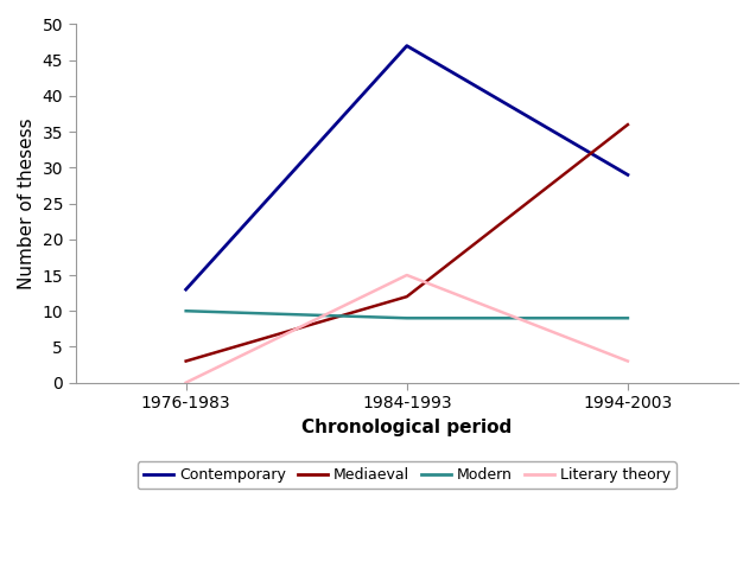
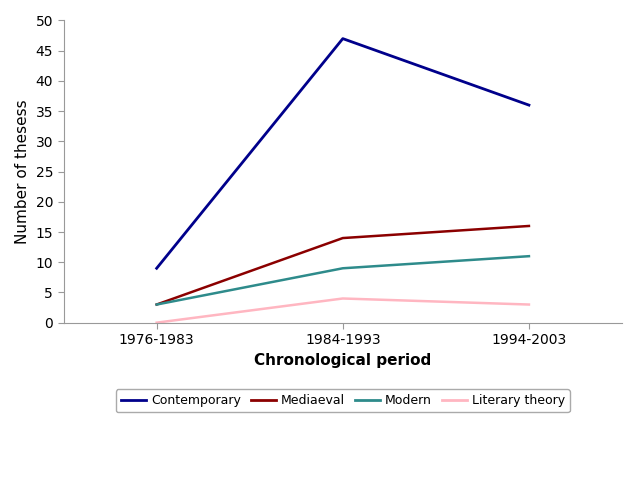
Contemporary/1976-1983: 13 -> 9
Modern/1976-1983: 10 -> 3
Mediaeval/1984-1993: 12 -> 14
Literary theory/1984-1993: 15 -> 4
Contemporary/1994-2003: 29 -> 36
Mediaeval/1994-2003: 36 -> 16
Modern/1994-2003: 9 -> 11
